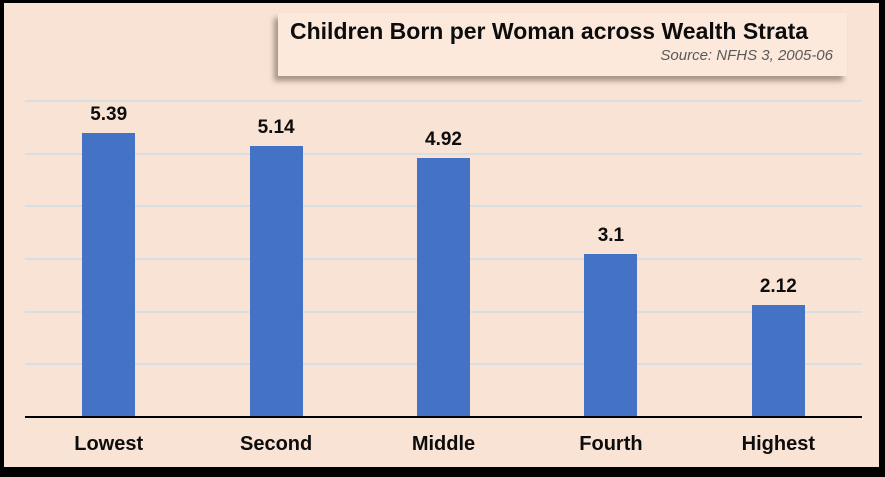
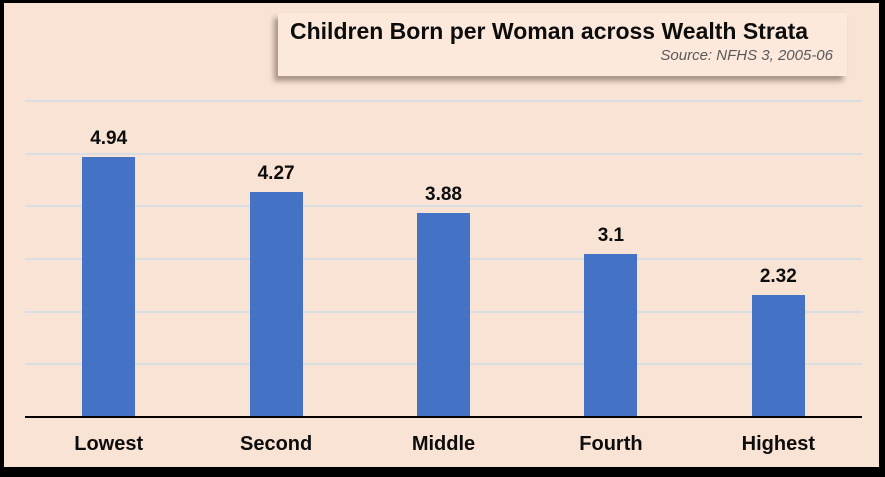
Lowest: 5.39 -> 4.94
Second: 5.14 -> 4.27
Middle: 4.92 -> 3.88
Highest: 2.12 -> 2.32
